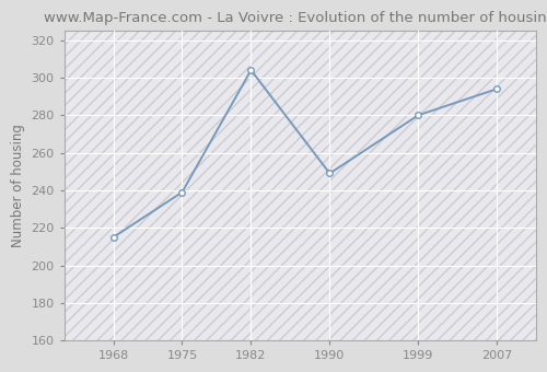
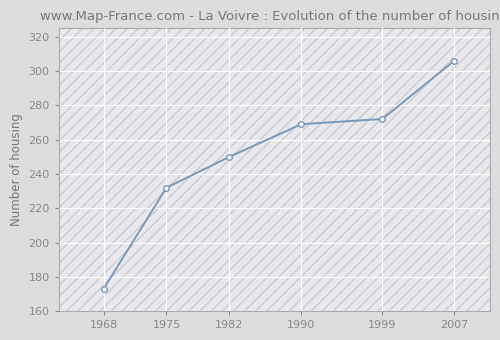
1968: 215 -> 173
1975: 239 -> 232
1982: 304 -> 250
1990: 249 -> 269
1999: 280 -> 272
2007: 294 -> 306
